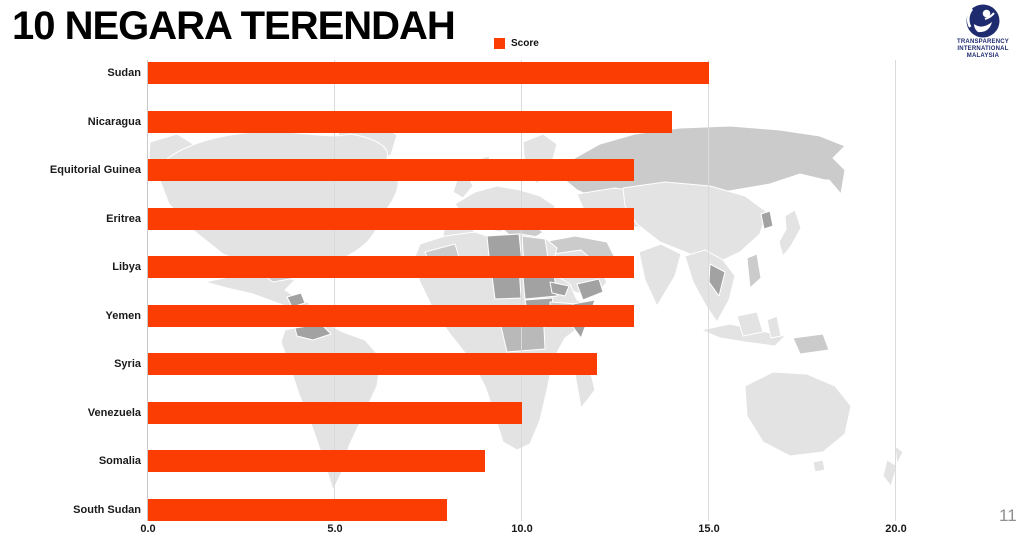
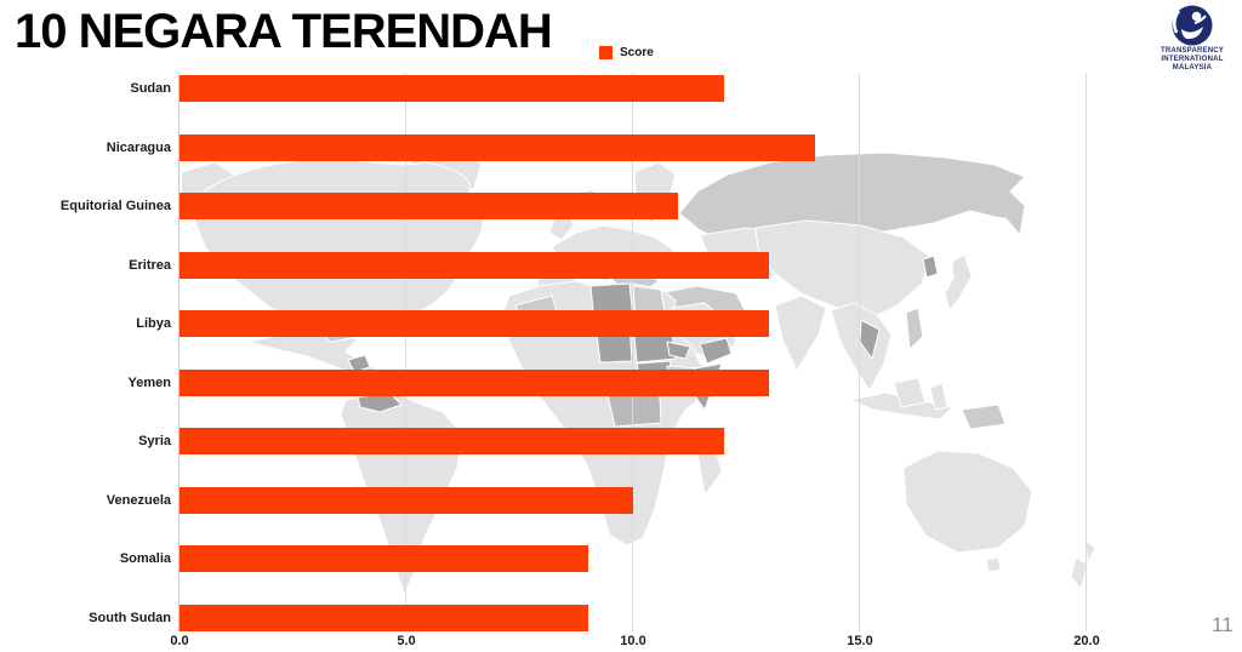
Sudan: 15 -> 12
Equitorial Guinea: 13 -> 11
South Sudan: 8 -> 9
